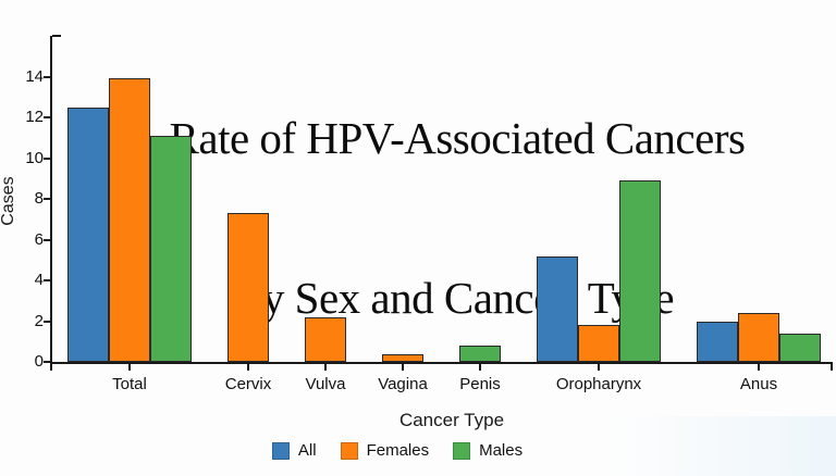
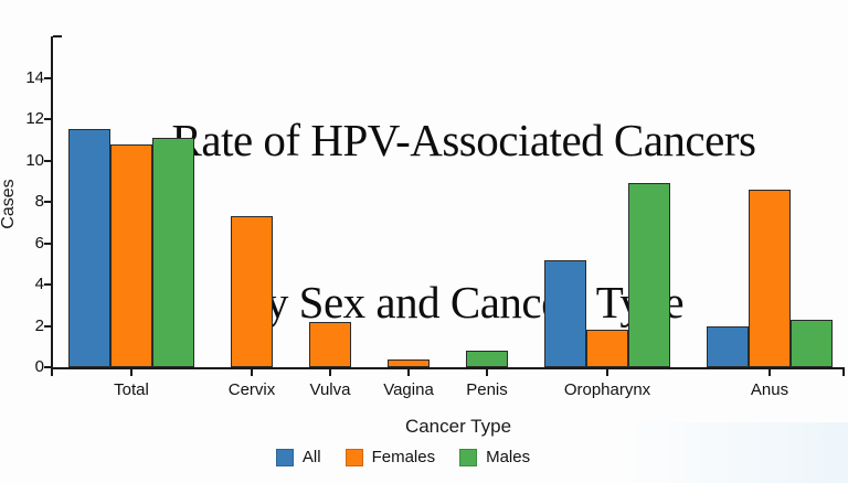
All/Total: 12.5 -> 11.5
Females/Total: 13.9 -> 10.8
Females/Anus: 2.4 -> 8.6
Males/Anus: 1.4 -> 2.3
